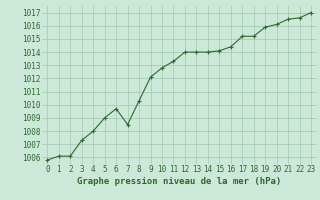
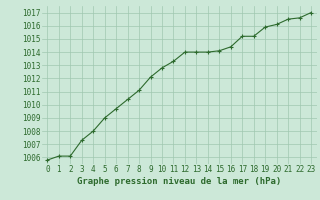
7: 1008.5 -> 1010.4
8: 1010.3 -> 1011.1
